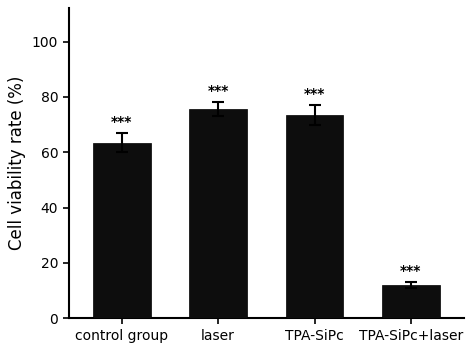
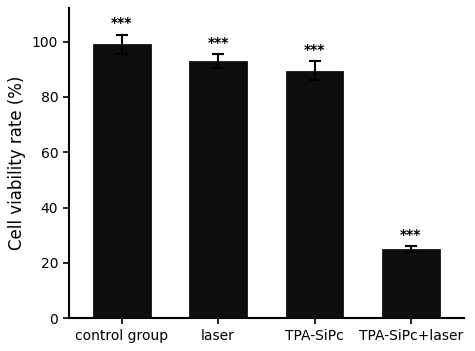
control group: 63.5 -> 99.0
laser: 75.5 -> 93.0
TPA-SiPc: 73.5 -> 89.5
TPA-SiPc+laser: 12.0 -> 25.0
